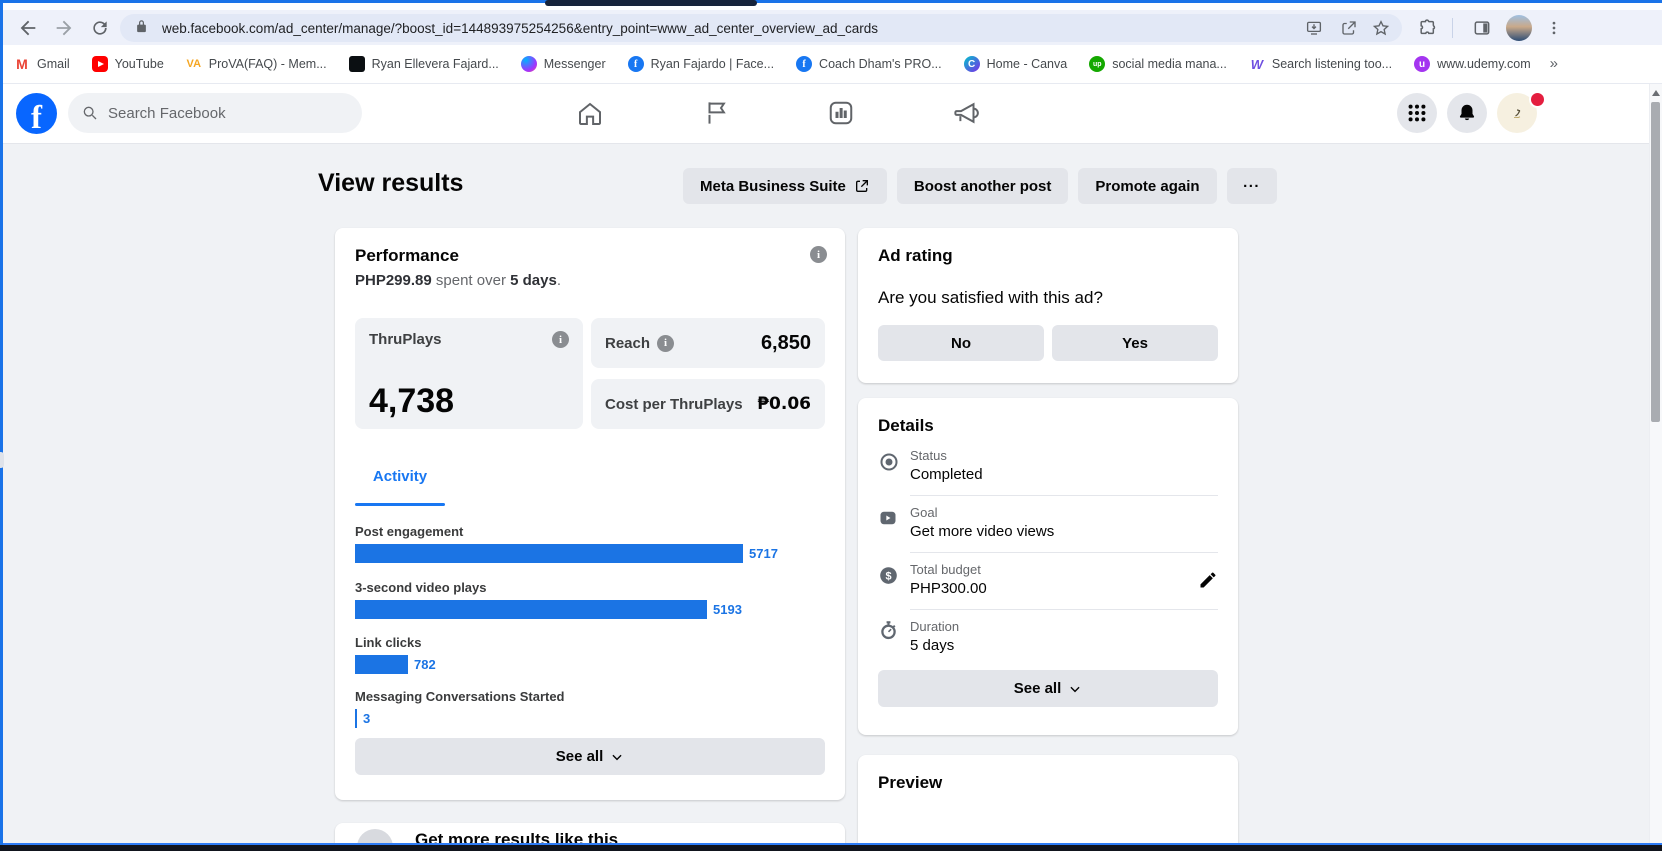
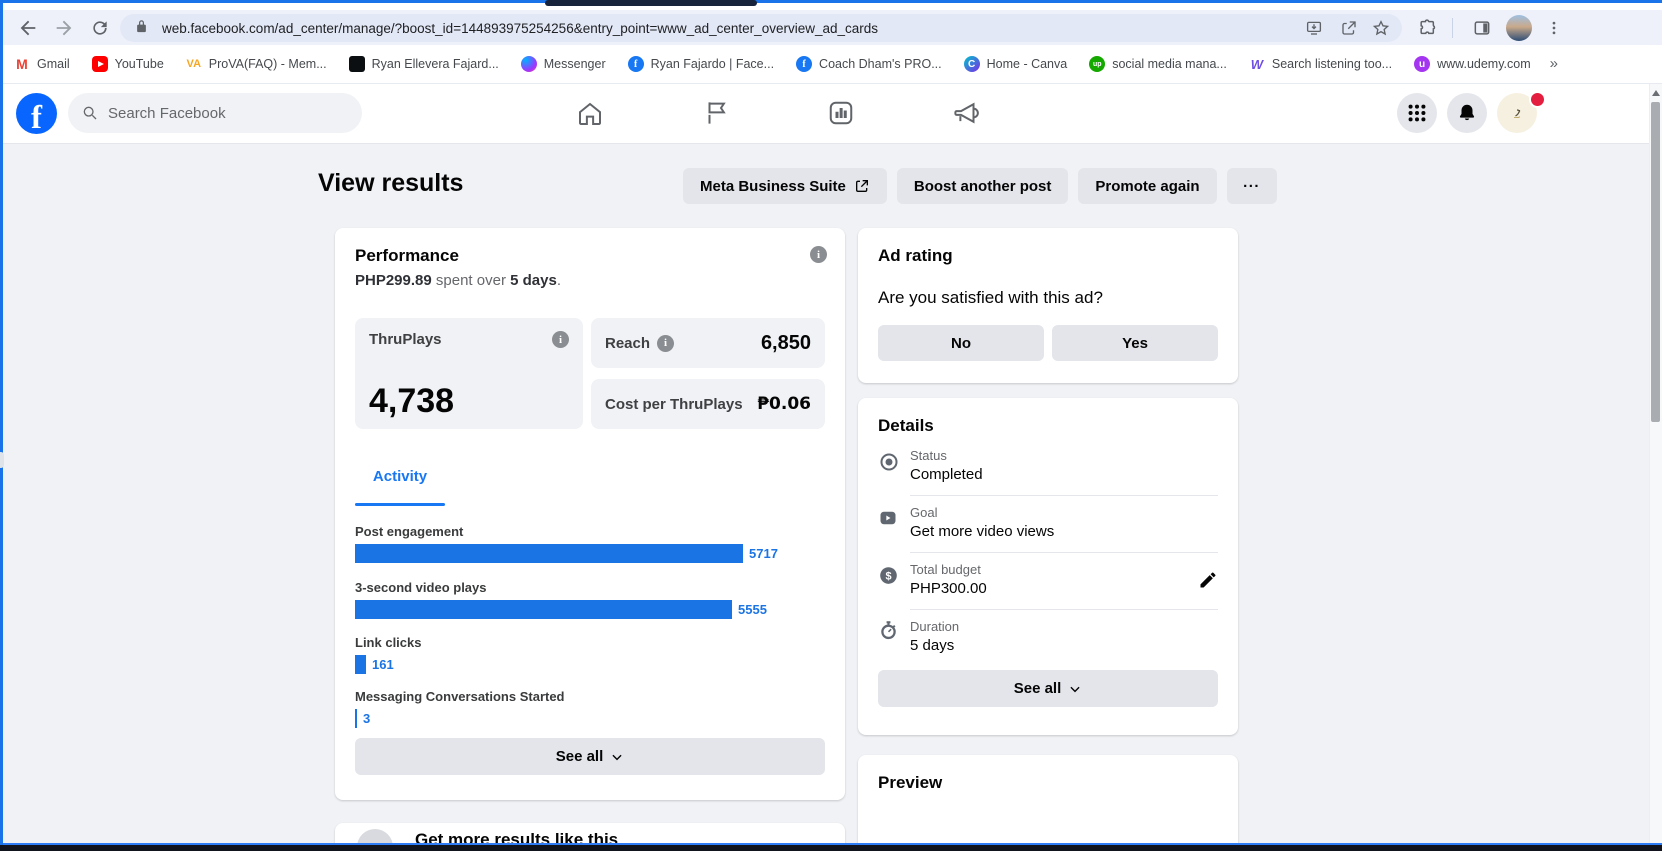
3-second video plays: 5193 -> 5555
Link clicks: 782 -> 161
